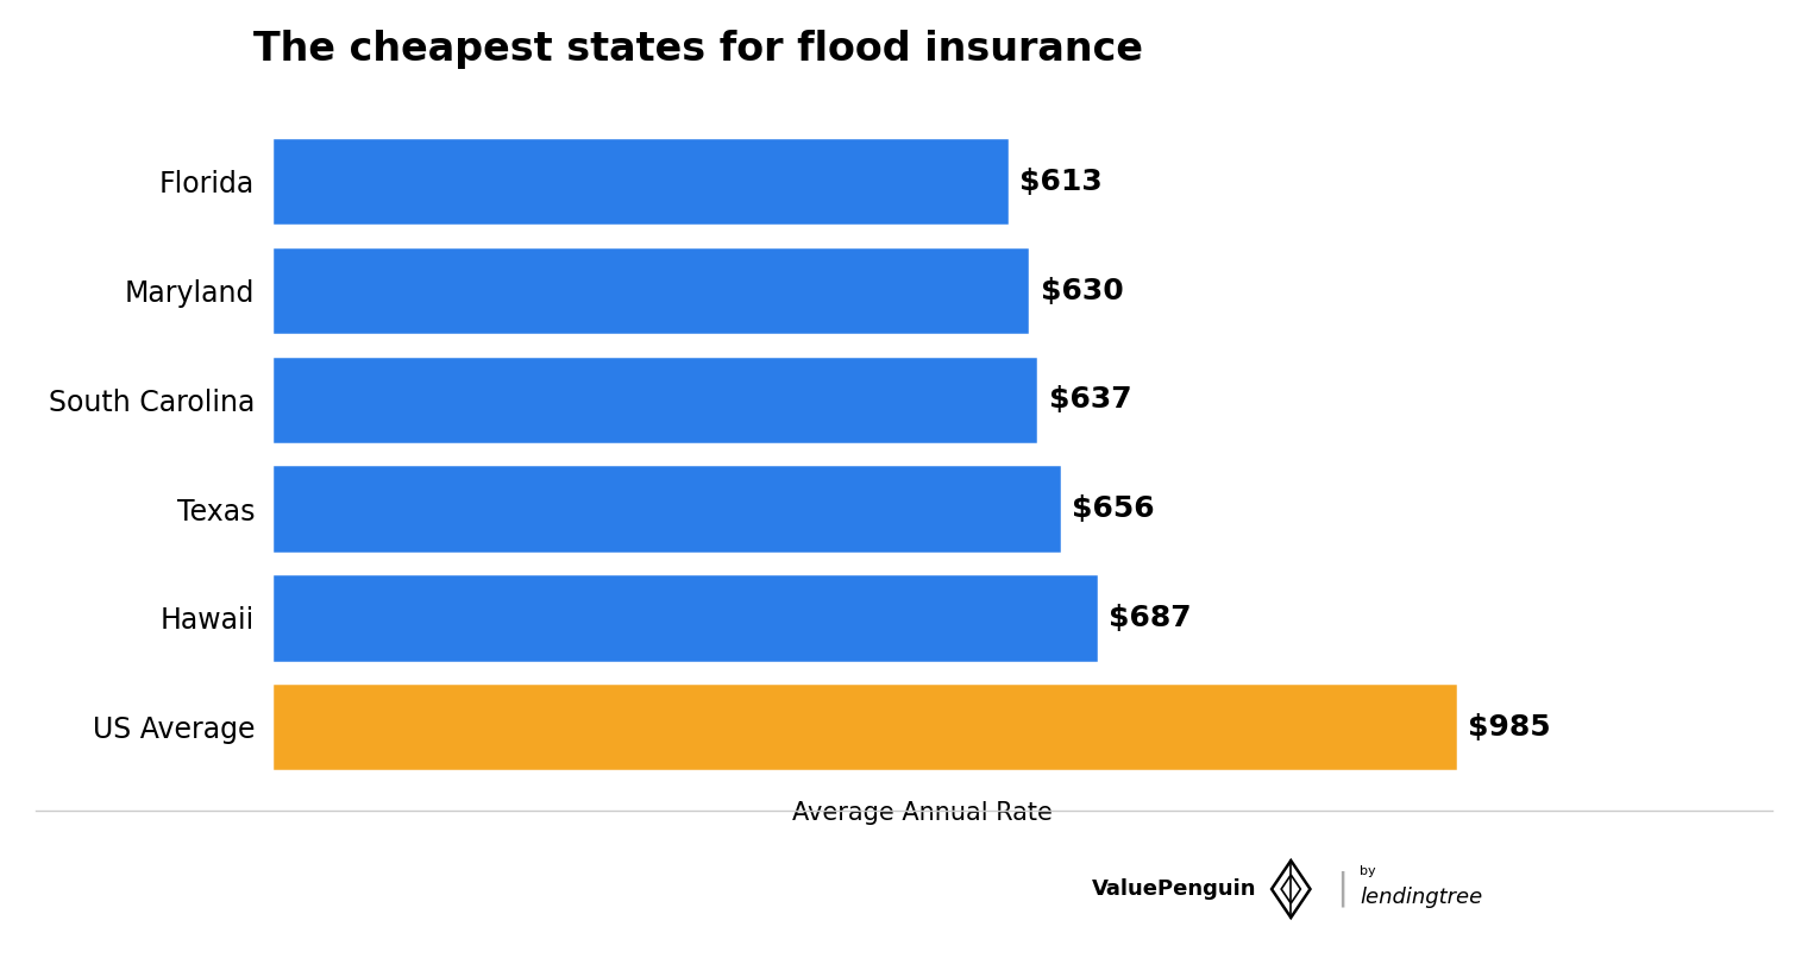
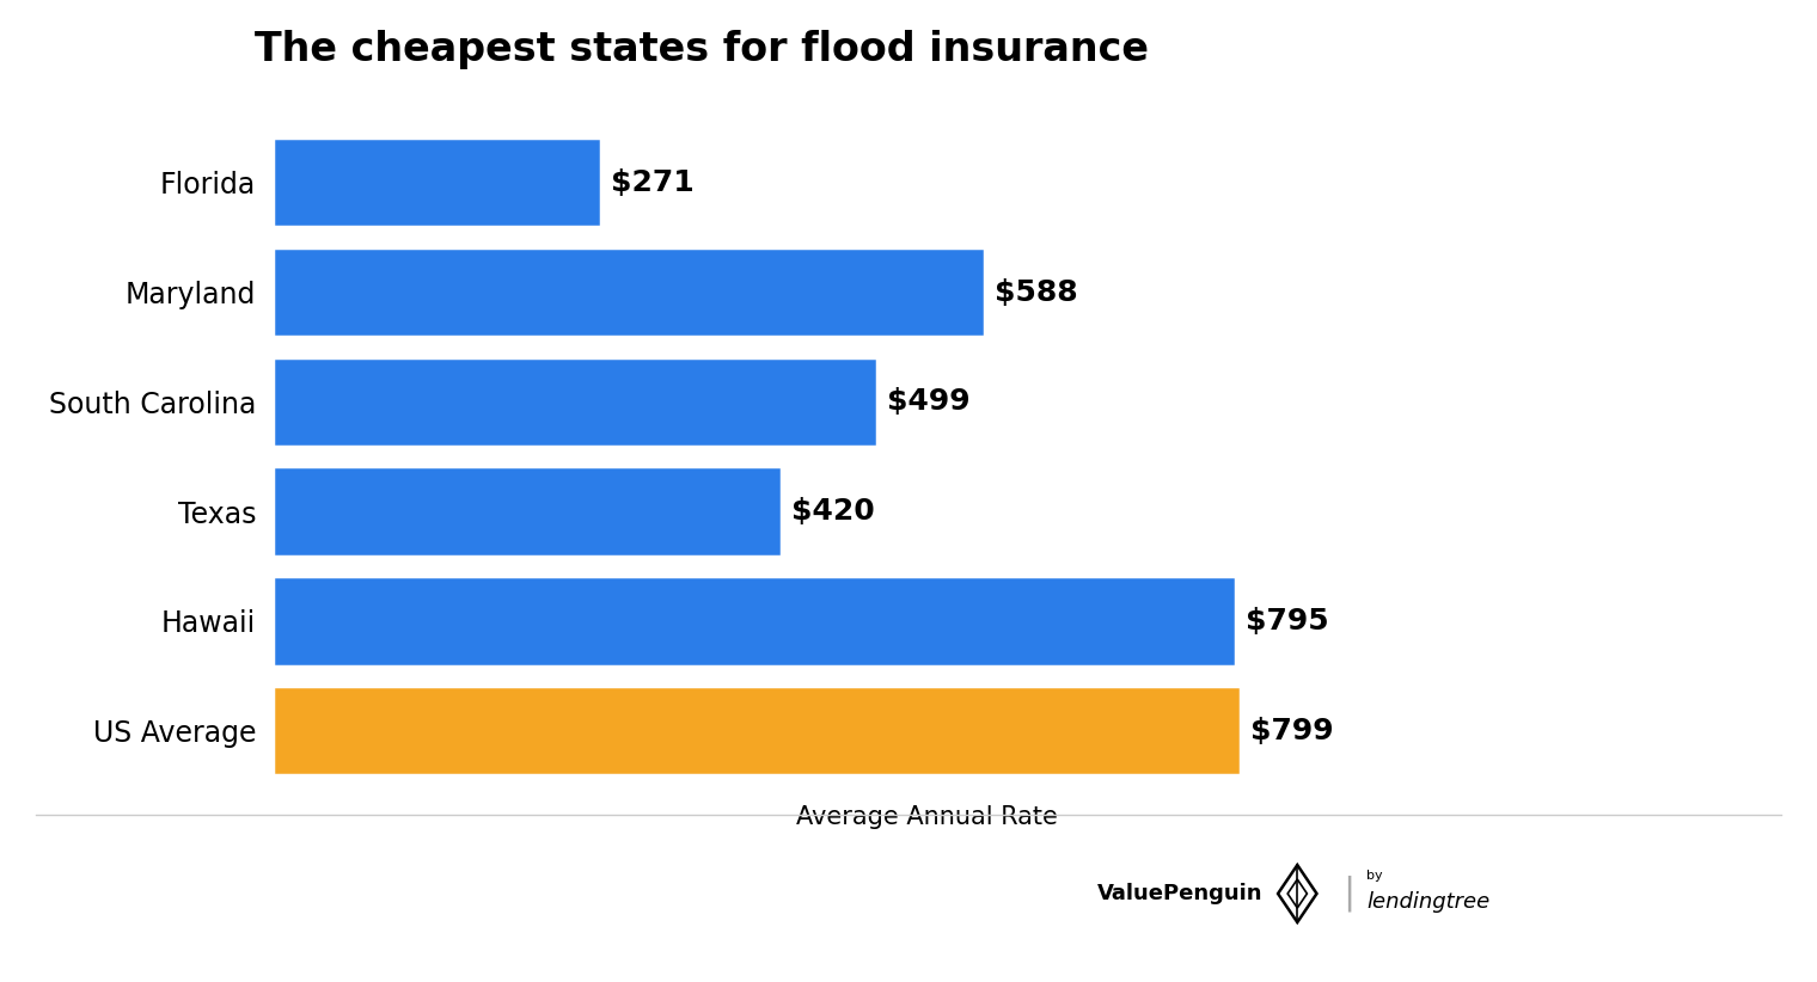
Florida: $613 -> $271
Maryland: $630 -> $588
South Carolina: $637 -> $499
Texas: $656 -> $420
Hawaii: $687 -> $795
US Average: $985 -> $799
